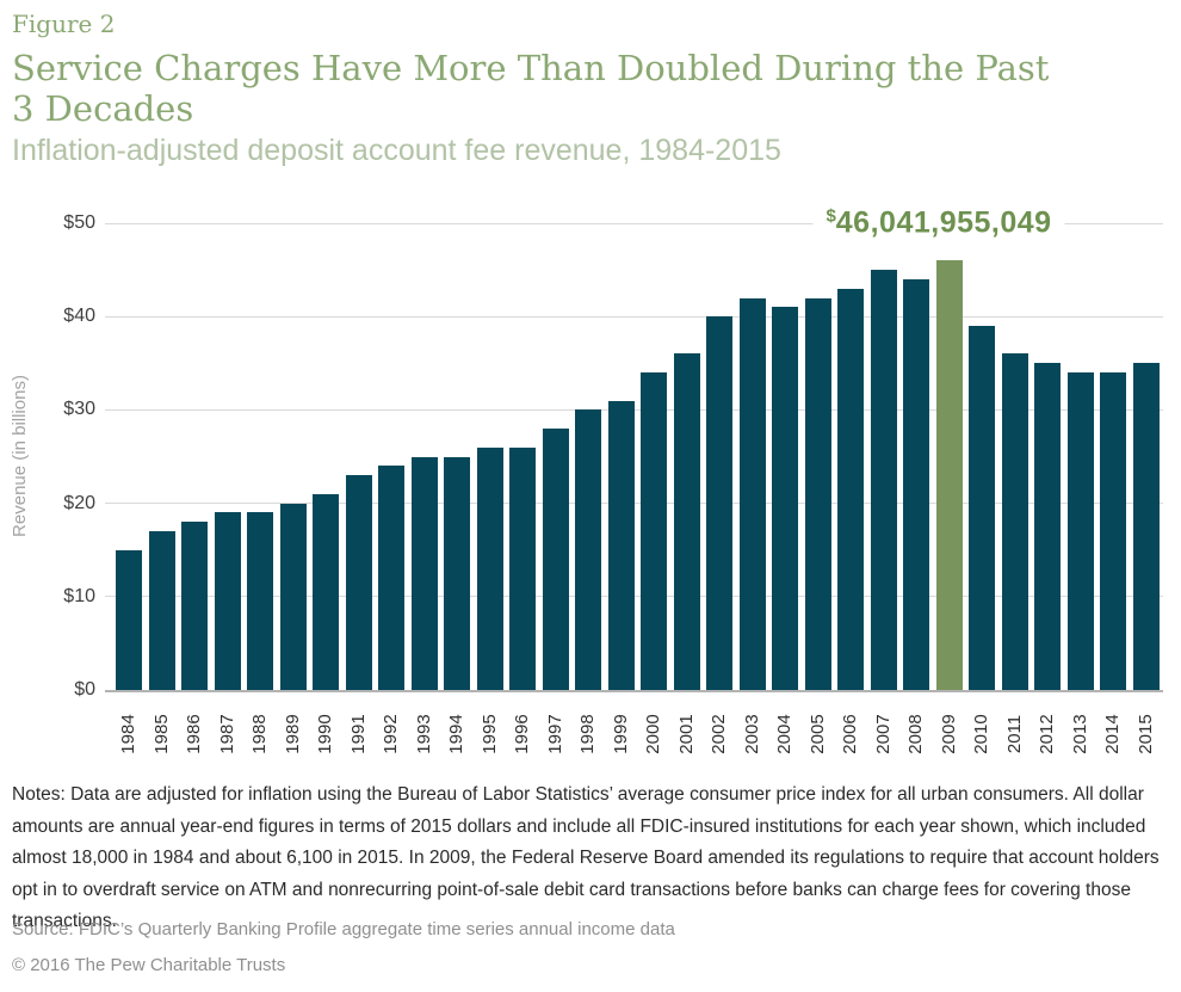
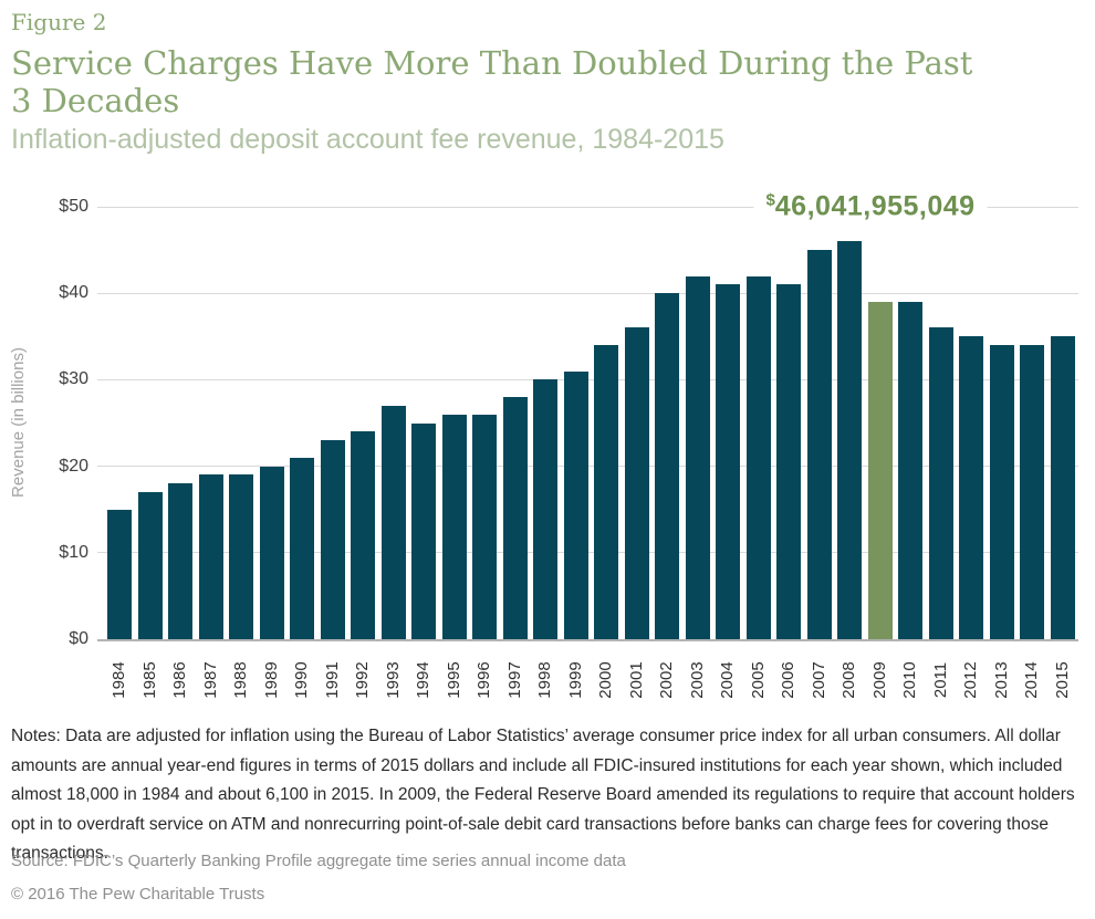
1993: $25 -> $27
2006: $43 -> $41
2008: $44 -> $46
2009: $46 -> $39
